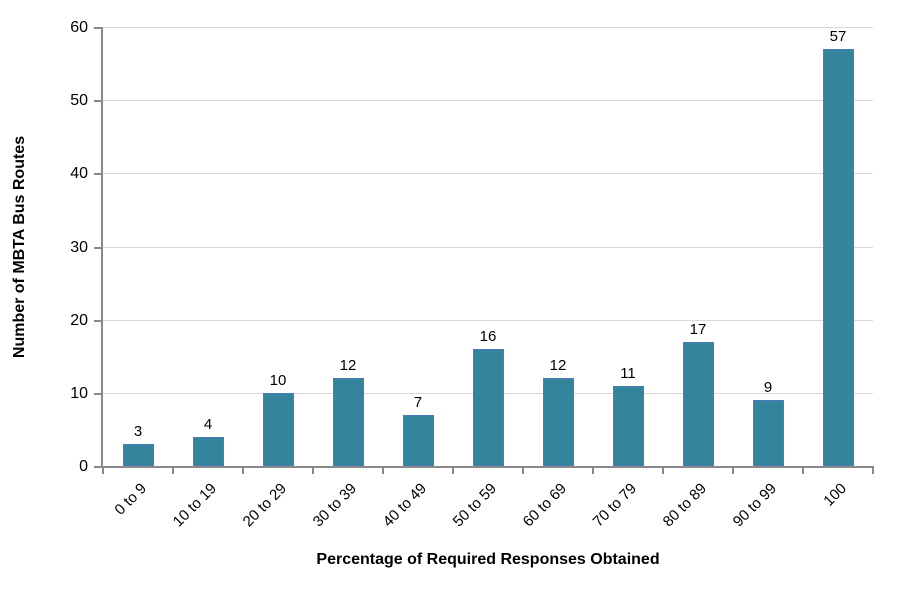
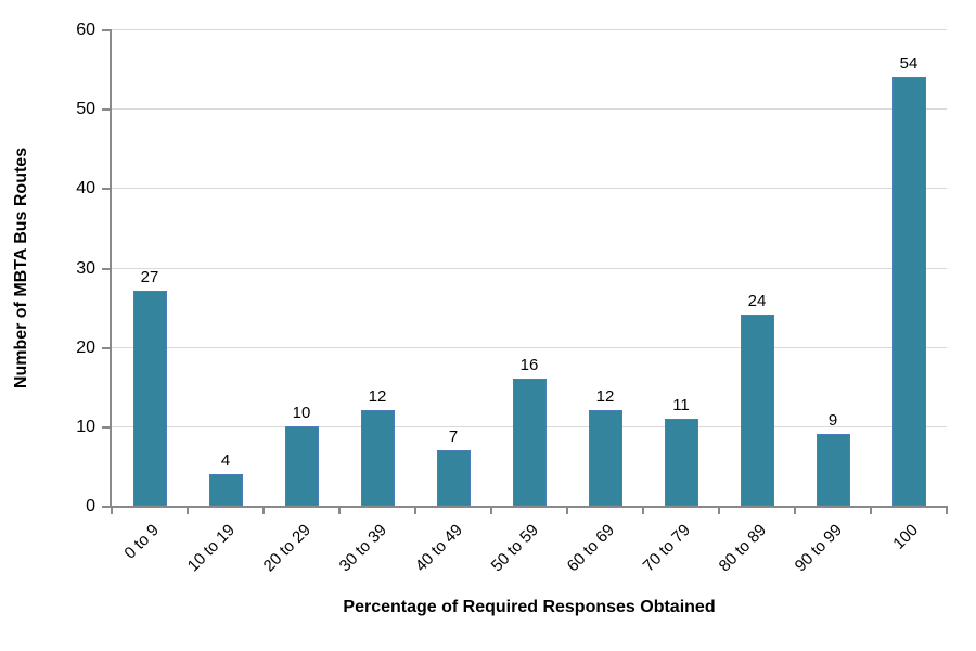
0 to 9: 3 -> 27
80 to 89: 17 -> 24
100: 57 -> 54
